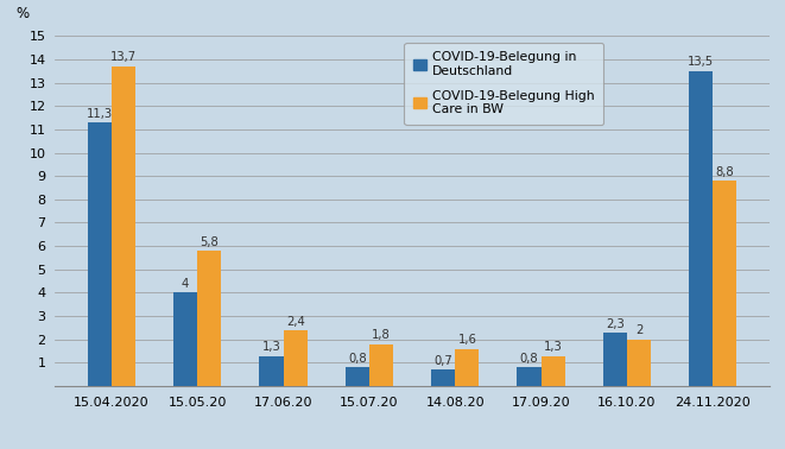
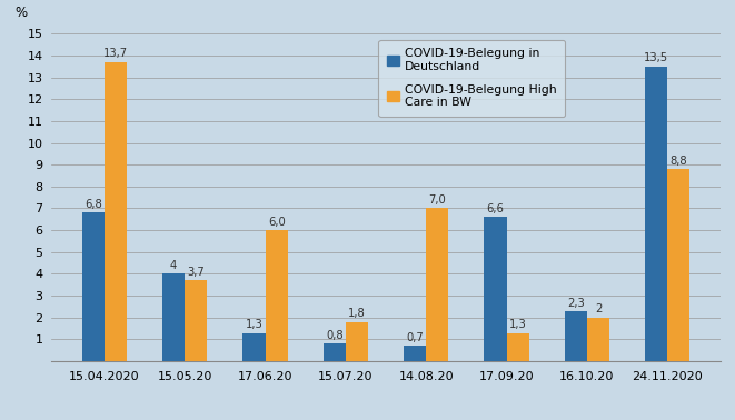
COVID-19-Belegung in Deutschland/15.04.2020: 11,3 -> 6,8
COVID-19-Belegung High Care in BW/15.05.20: 5,8 -> 3,7
COVID-19-Belegung High Care in BW/17.06.20: 2,4 -> 6,0
COVID-19-Belegung High Care in BW/14.08.20: 1,6 -> 7,0
COVID-19-Belegung in Deutschland/17.09.20: 0,8 -> 6,6
